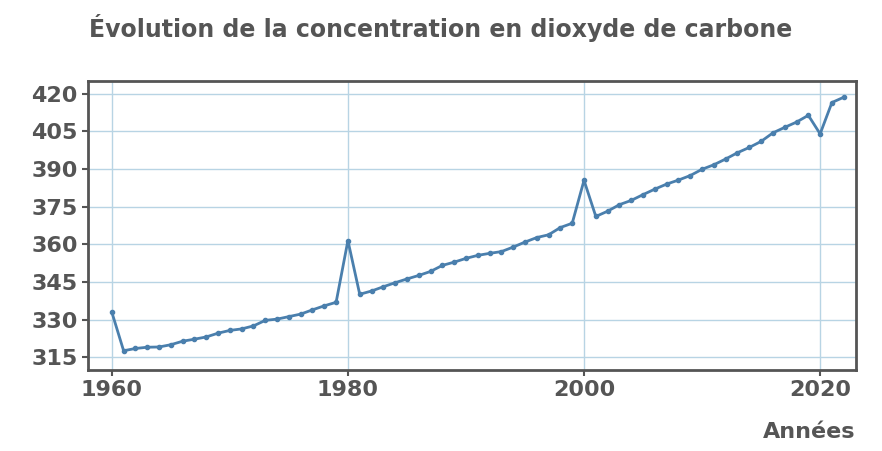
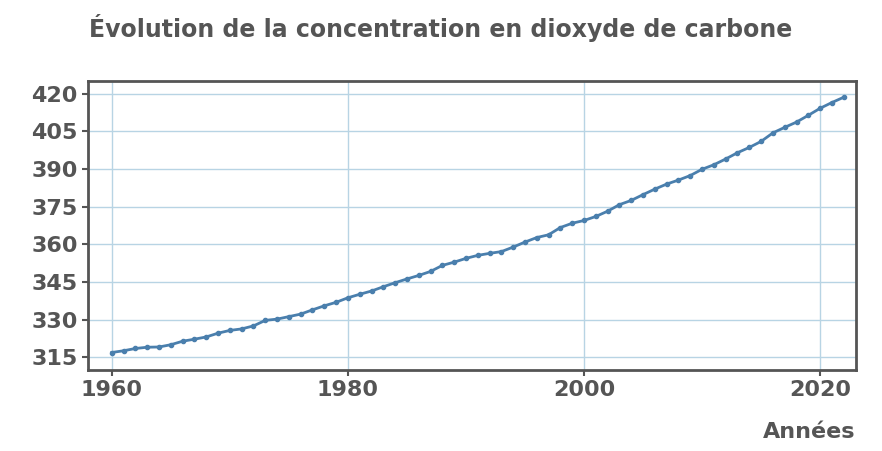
1960: 333.0 -> 316.9
1980: 361.5 -> 338.7
2000: 385.5 -> 369.5
2020: 404.0 -> 414.2
